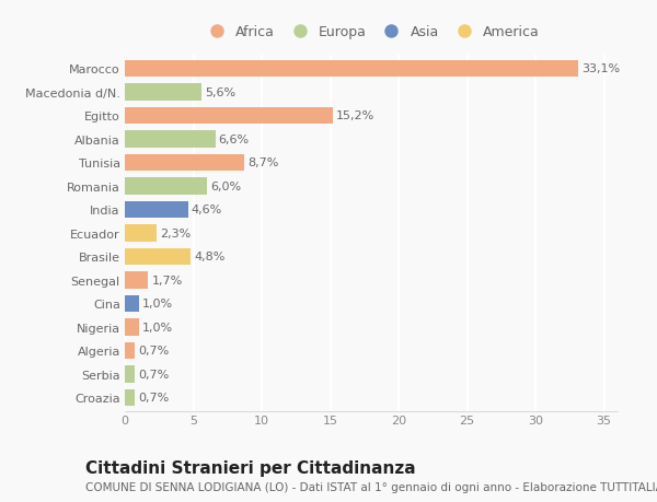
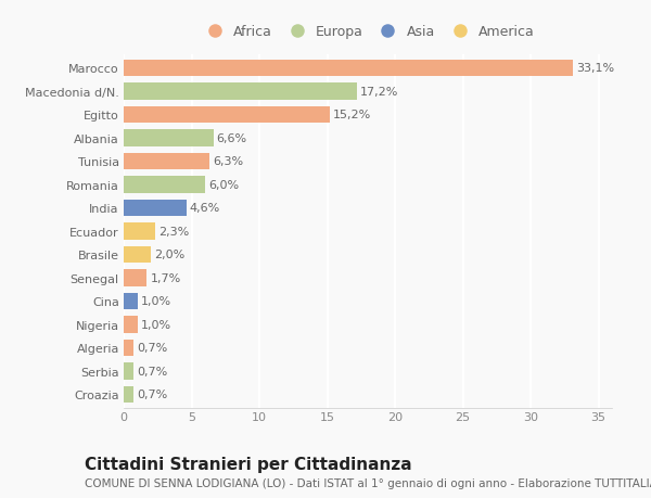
Macedonia d/N.: 5,6% -> 17,2%
Tunisia: 8,7% -> 6,3%
Brasile: 4,8% -> 2,0%
